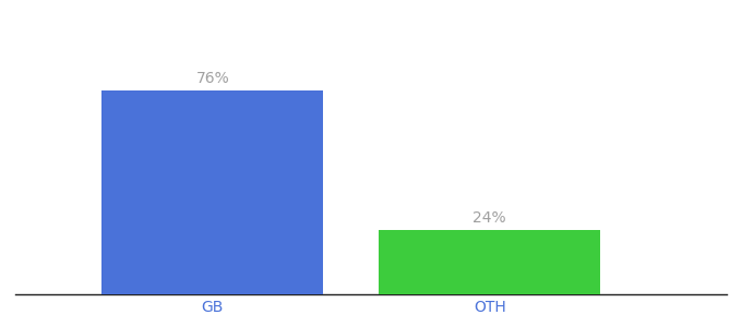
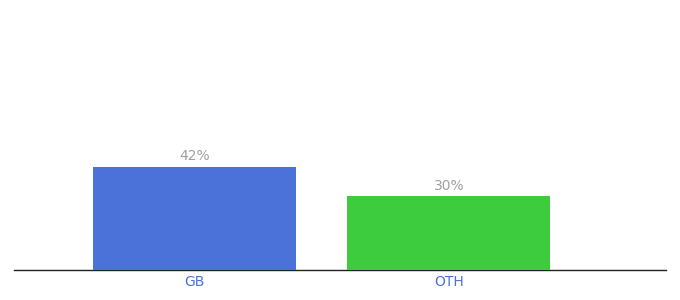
GB: 76% -> 42%
OTH: 24% -> 30%
